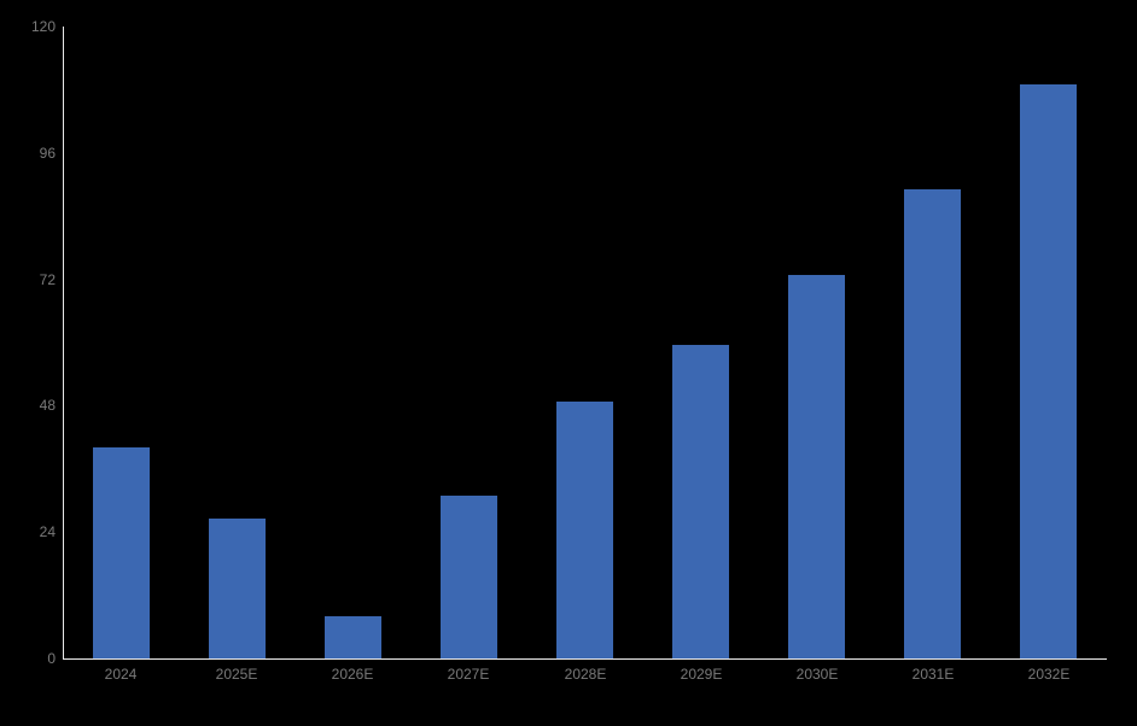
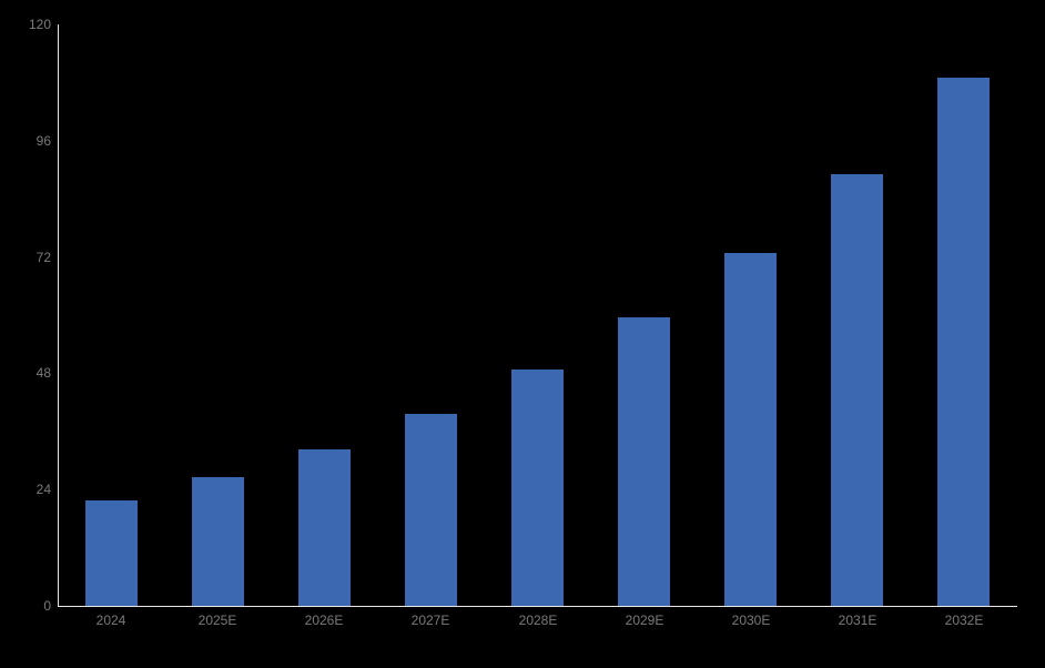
2024: 40 -> 22
2026E: 8 -> 32
2027E: 31 -> 40
